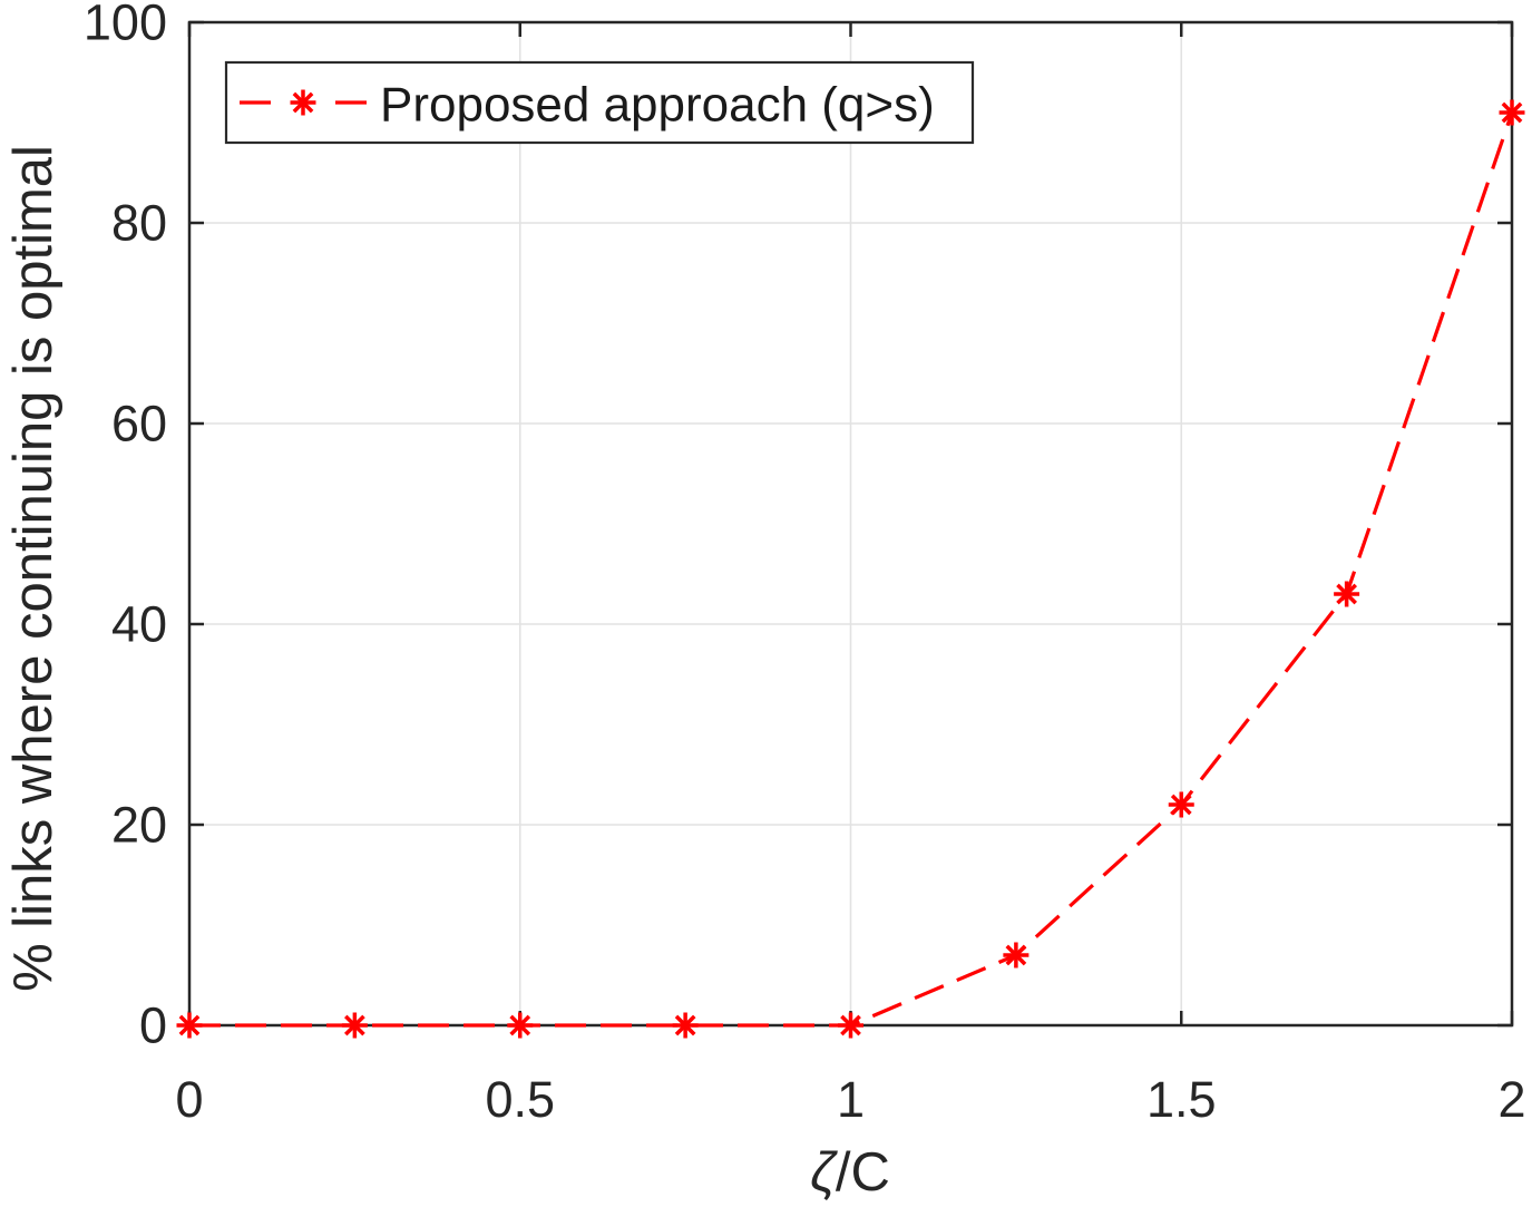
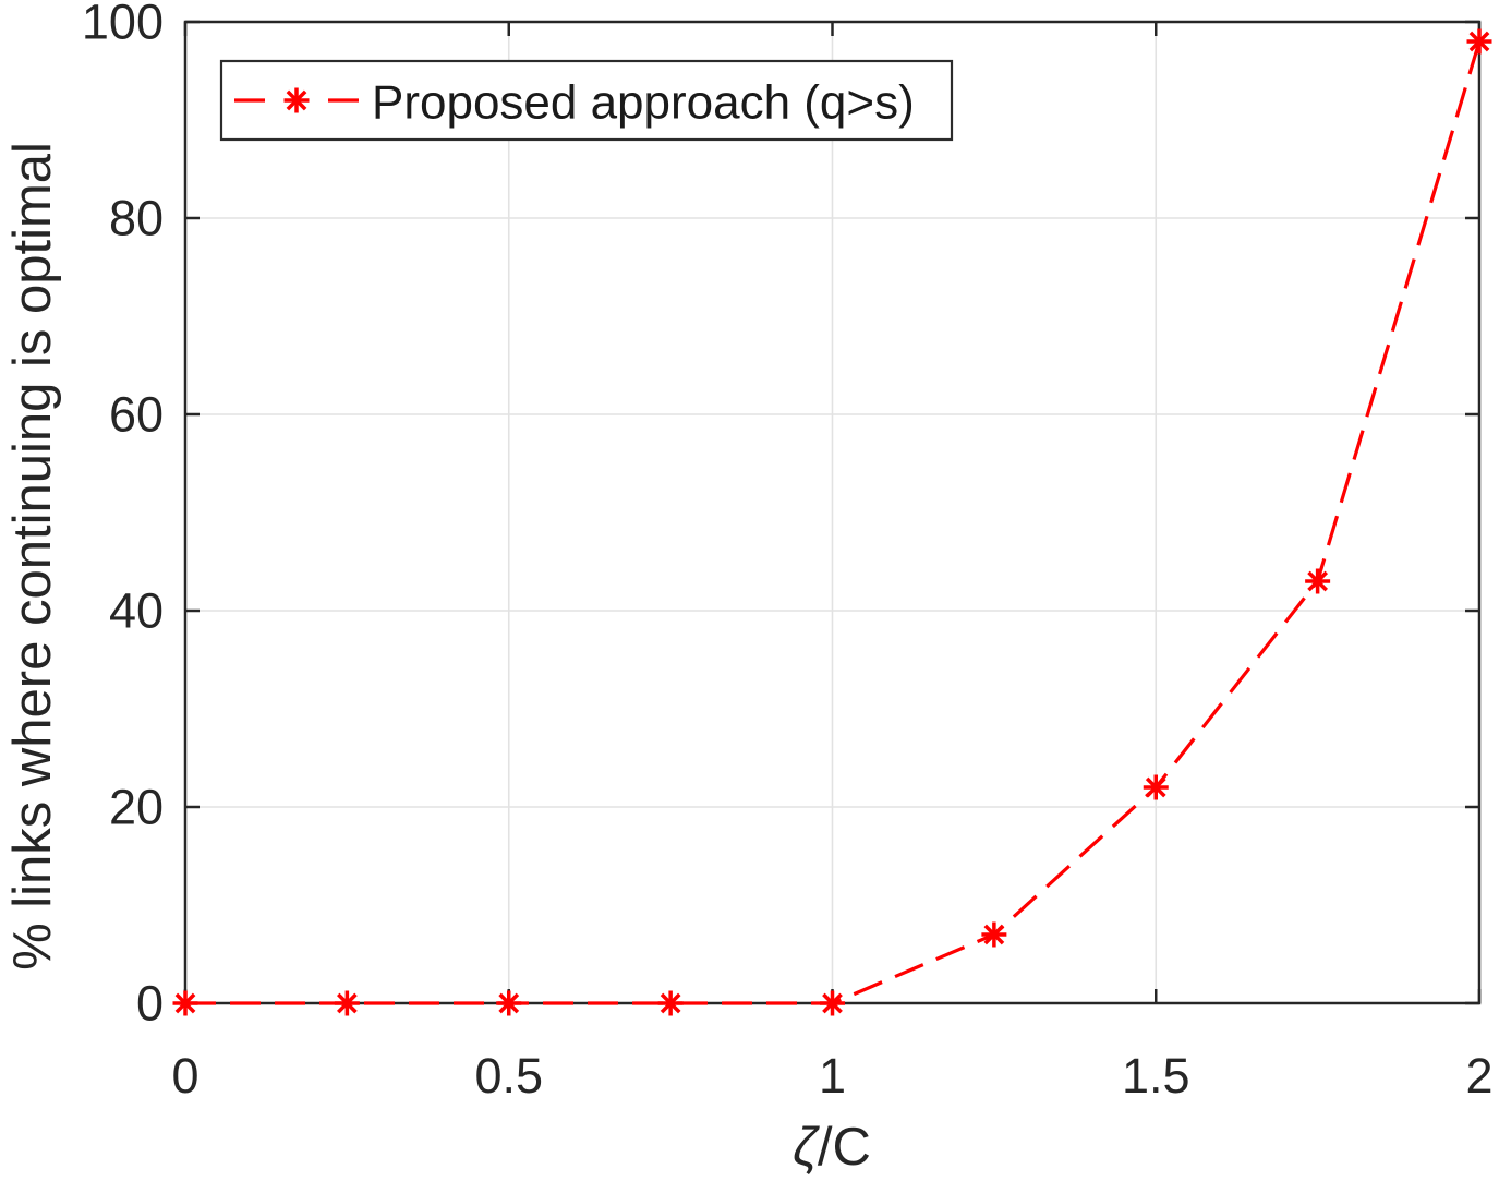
2: 91 -> 98
